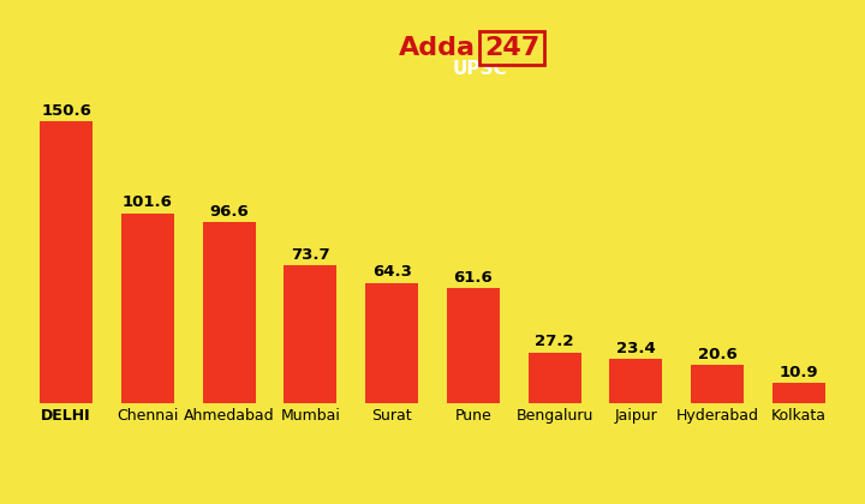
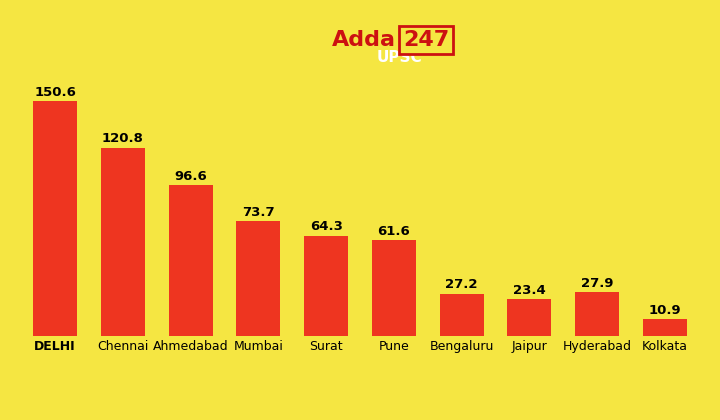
Chennai: 101.6 -> 120.8
Hyderabad: 20.6 -> 27.9
